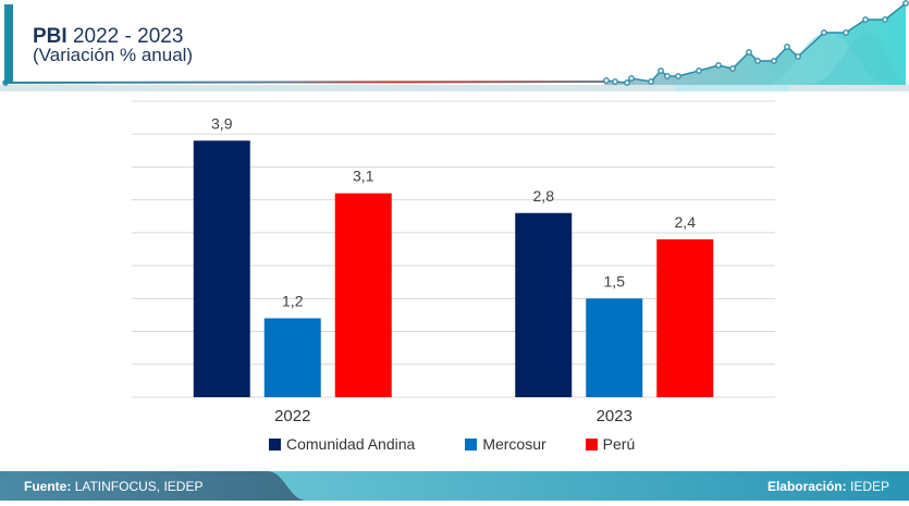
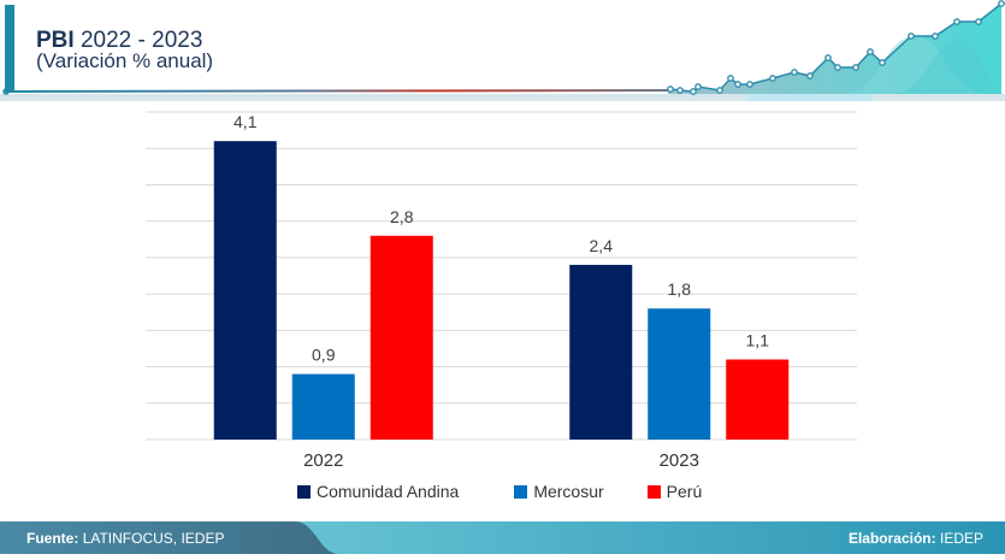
Comunidad Andina/2022: 3,9 -> 4,1
Mercosur/2022: 1,2 -> 0,9
Perú/2022: 3,1 -> 2,8
Comunidad Andina/2023: 2,8 -> 2,4
Mercosur/2023: 1,5 -> 1,8
Perú/2023: 2,4 -> 1,1
